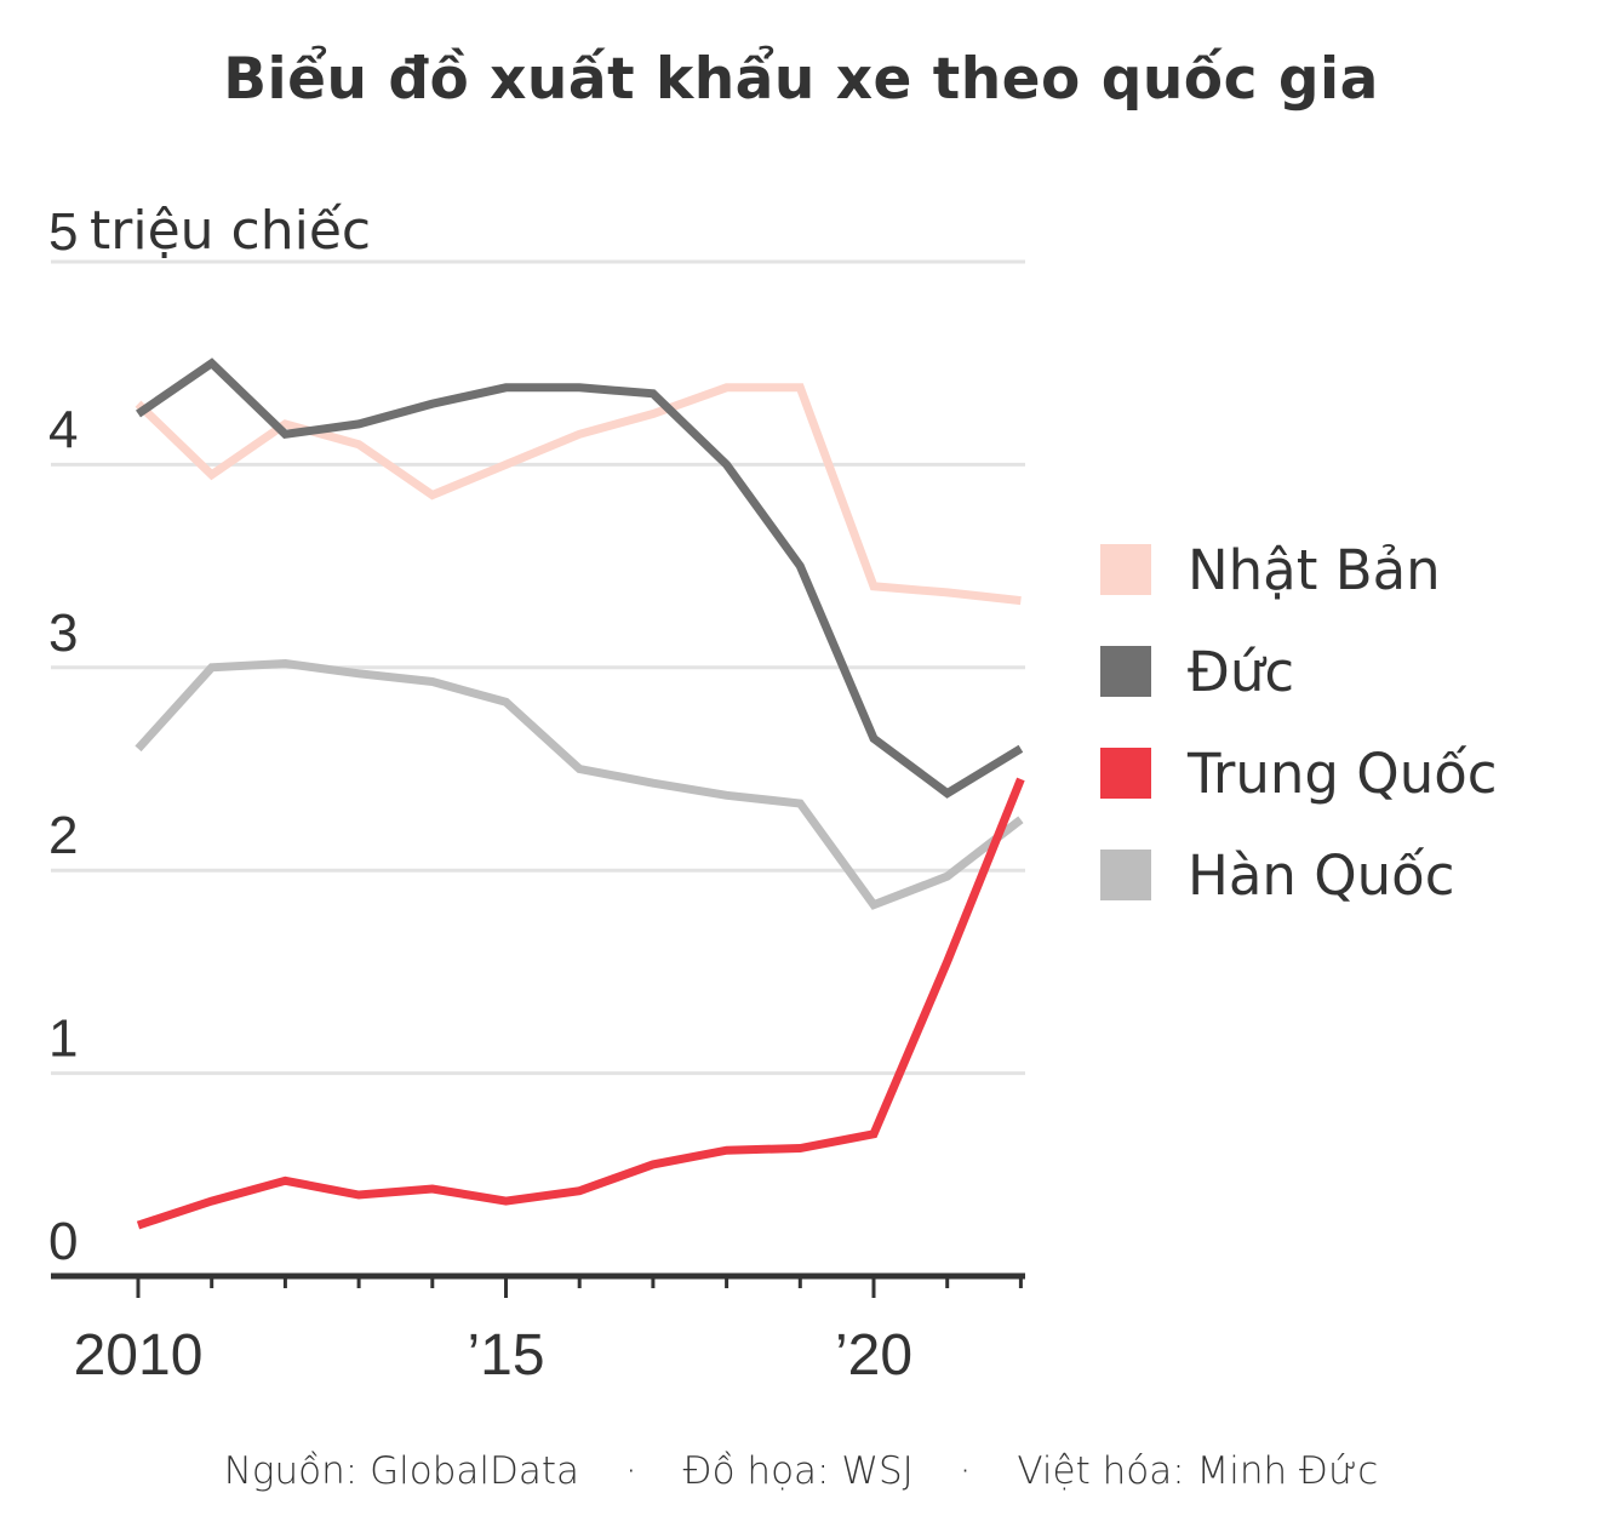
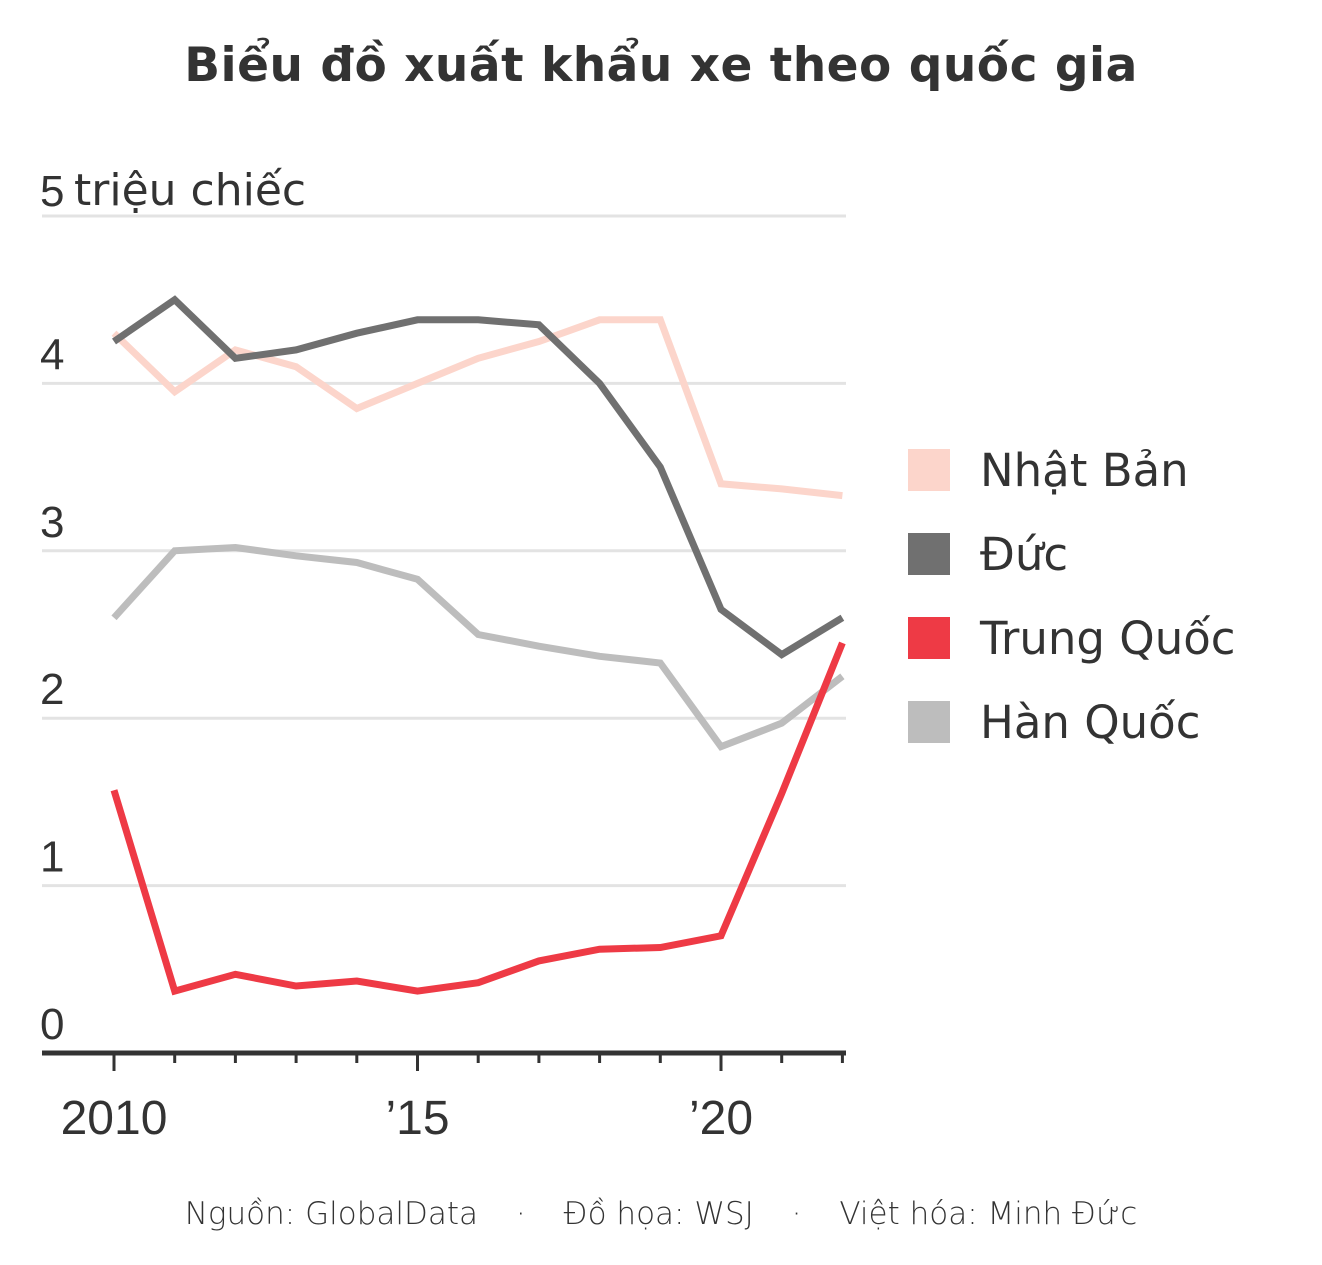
Trung Quốc/2010: 0.25 -> 1.57
